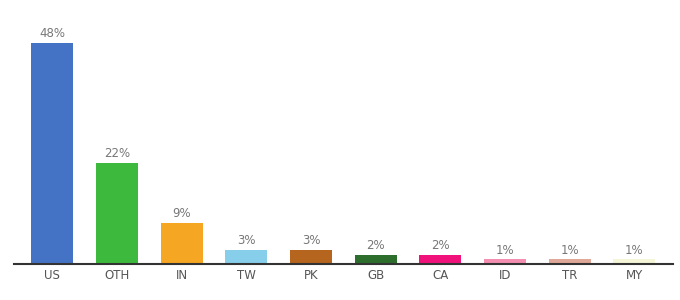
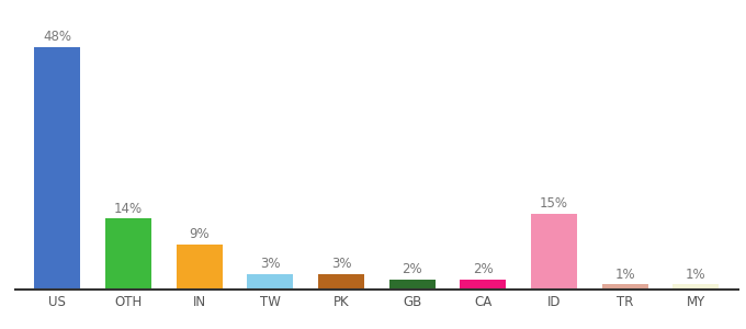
OTH: 22% -> 14%
ID: 1% -> 15%
